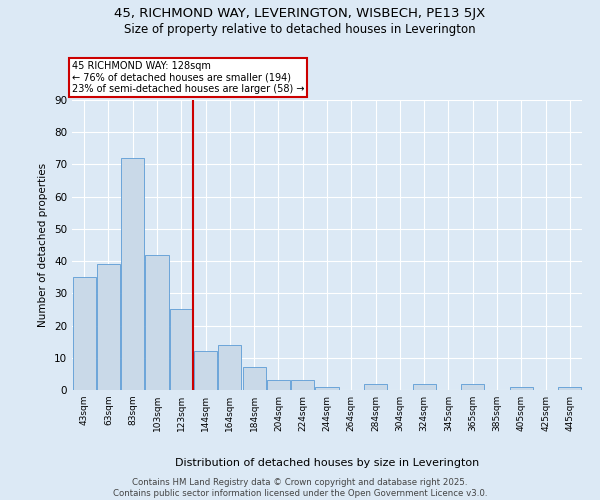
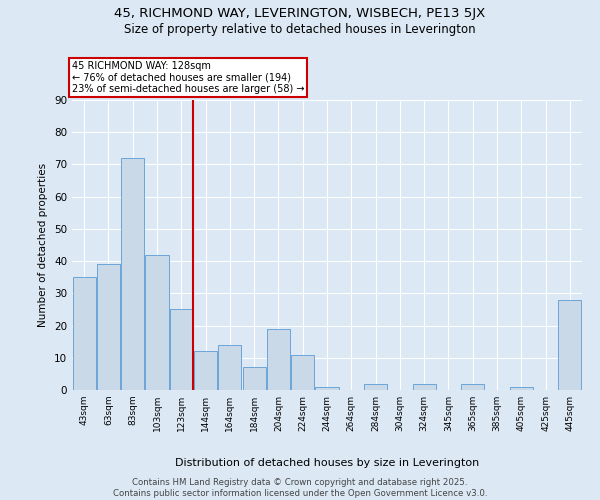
204sqm: 3 -> 19
224sqm: 3 -> 11
445sqm: 1 -> 28
